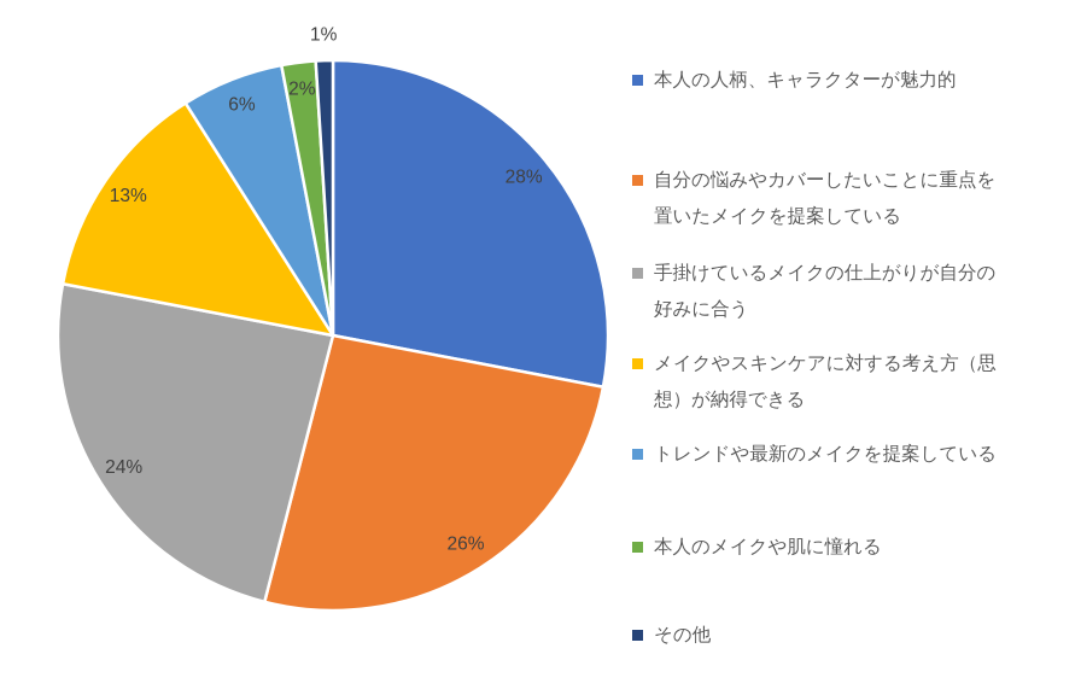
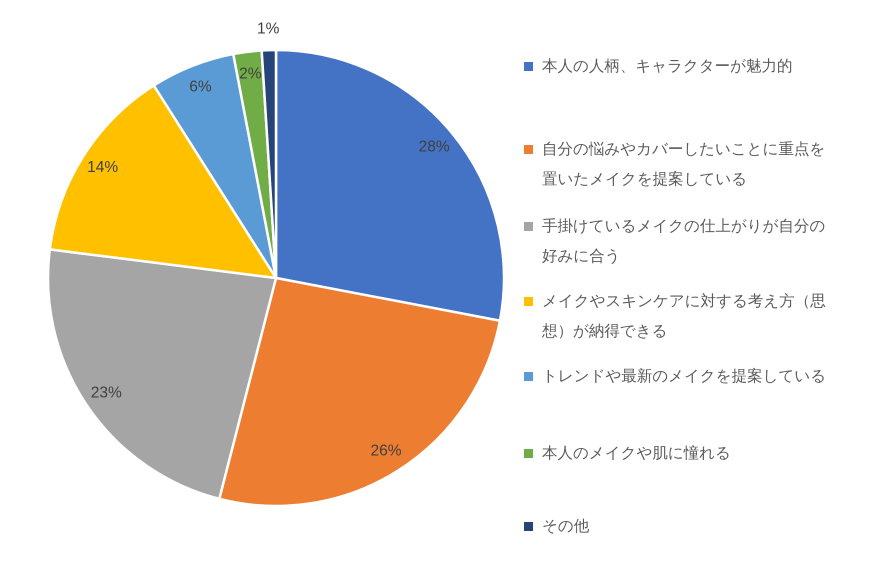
手掛けているメイクの仕上がりが自分の好みに合う: 24% -> 23%
メイクやスキンケアに対する考え方（思想）が納得できる: 13% -> 14%
